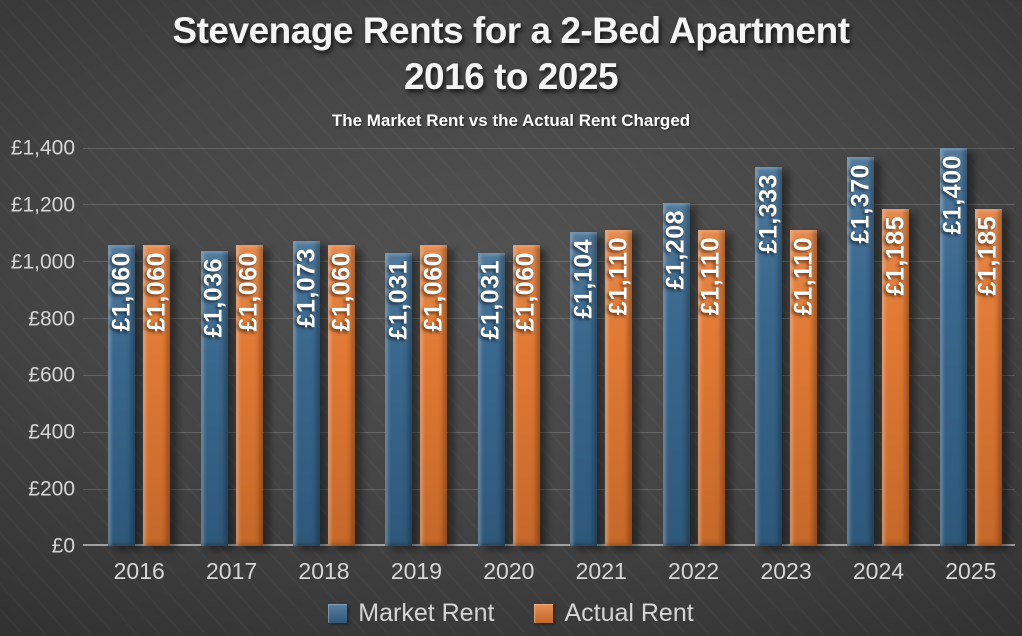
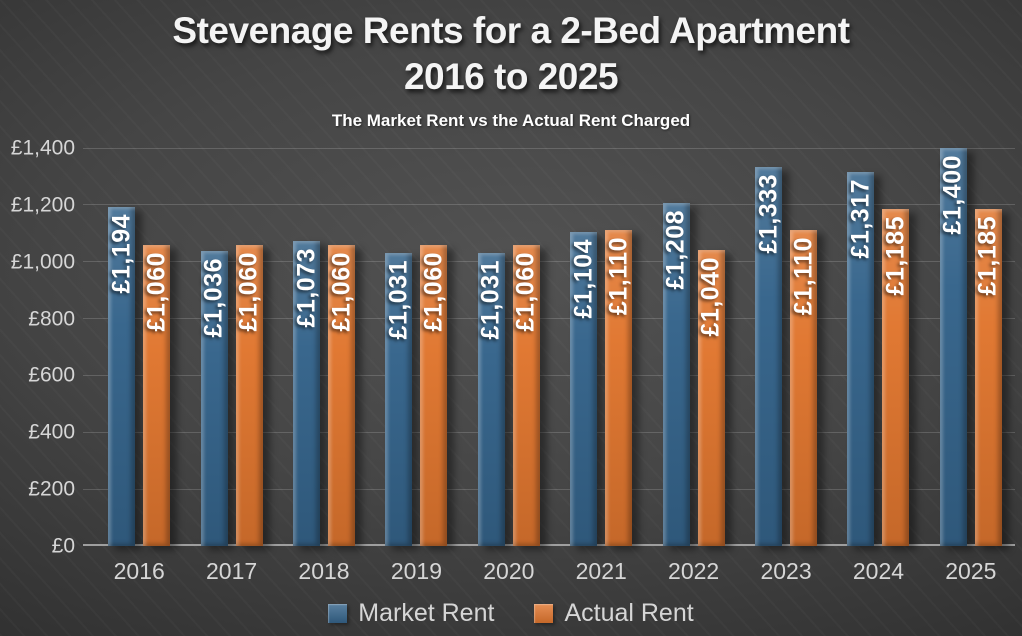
Market Rent/2016: £1,060 -> £1,194
Actual Rent/2022: £1,110 -> £1,040
Market Rent/2024: £1,370 -> £1,317
